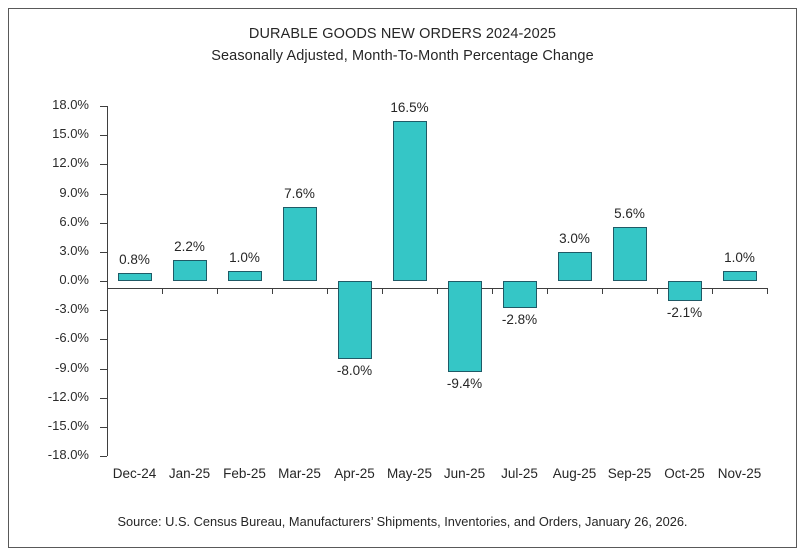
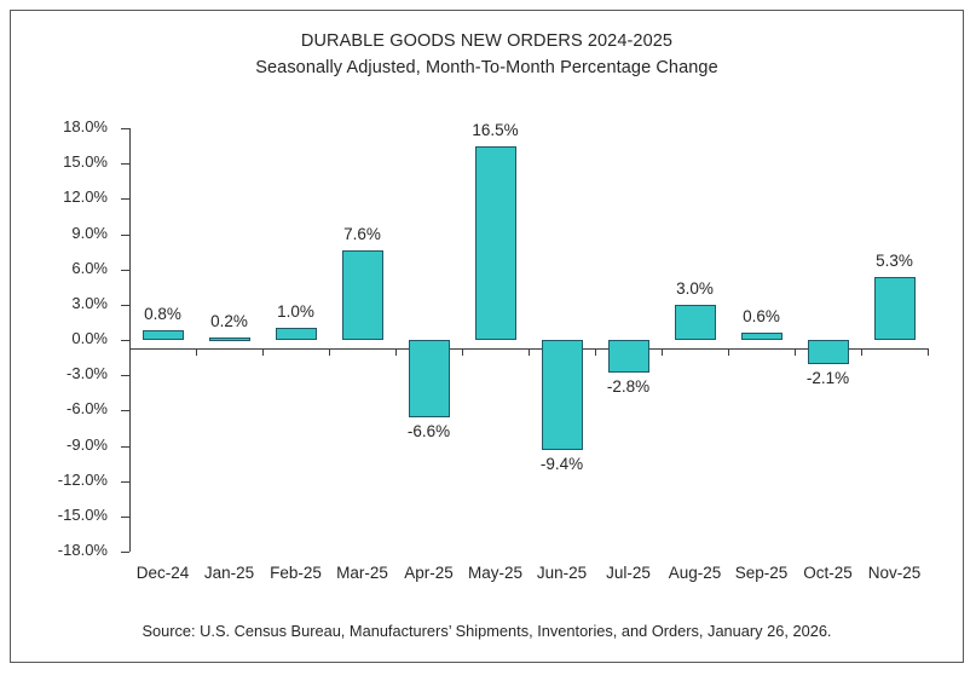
Jan-25: 2.2% -> 0.2%
Apr-25: -8.0% -> -6.6%
Sep-25: 5.6% -> 0.6%
Nov-25: 1.0% -> 5.3%
